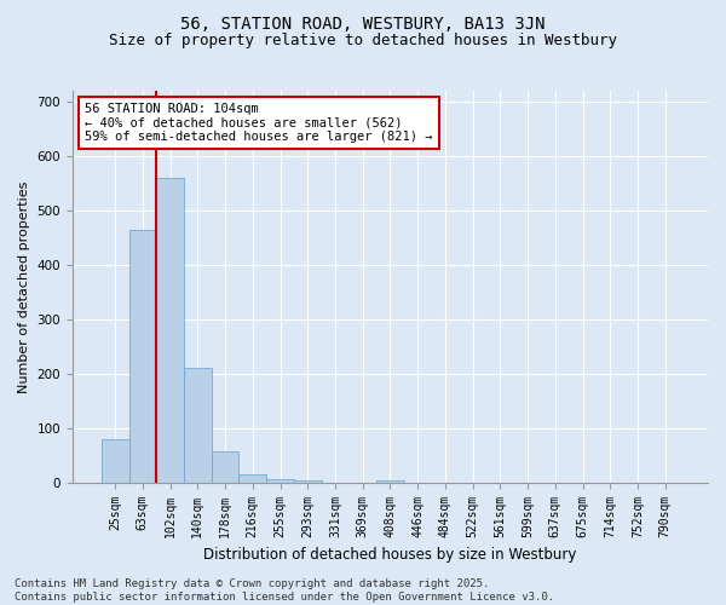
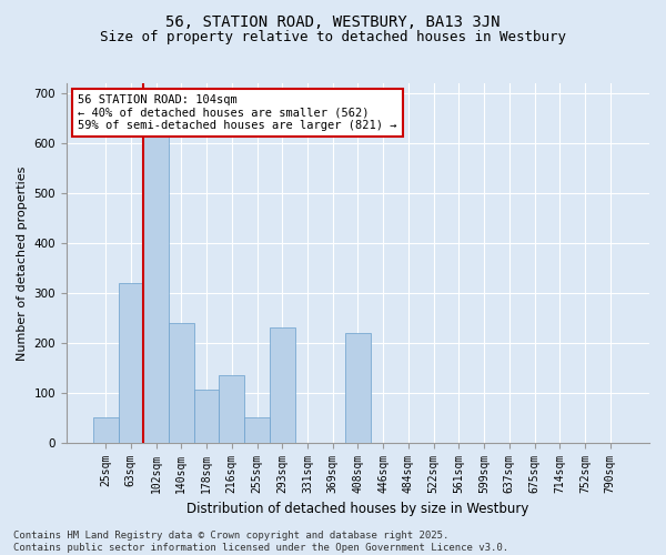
25sqm: 80 -> 50
63sqm: 465 -> 320
102sqm: 560 -> 615
140sqm: 210 -> 240
178sqm: 57 -> 105
216sqm: 15 -> 135
255sqm: 7 -> 50
293sqm: 4 -> 230
408sqm: 3 -> 220
